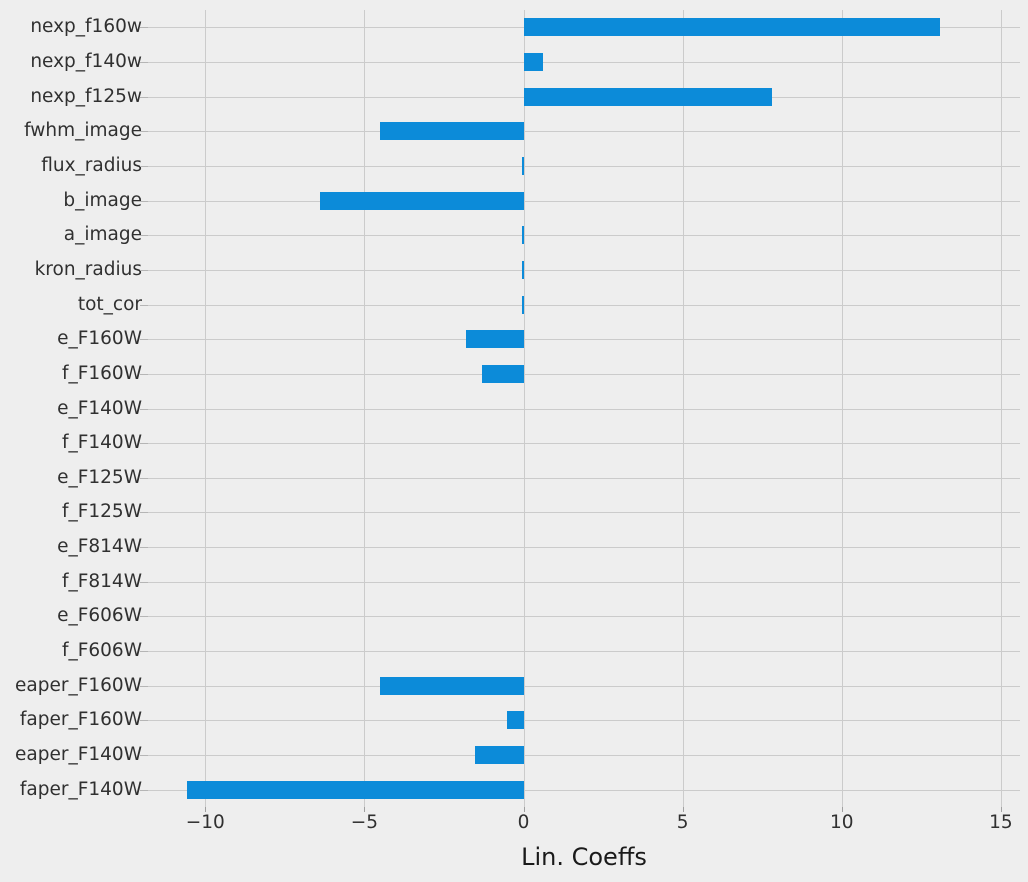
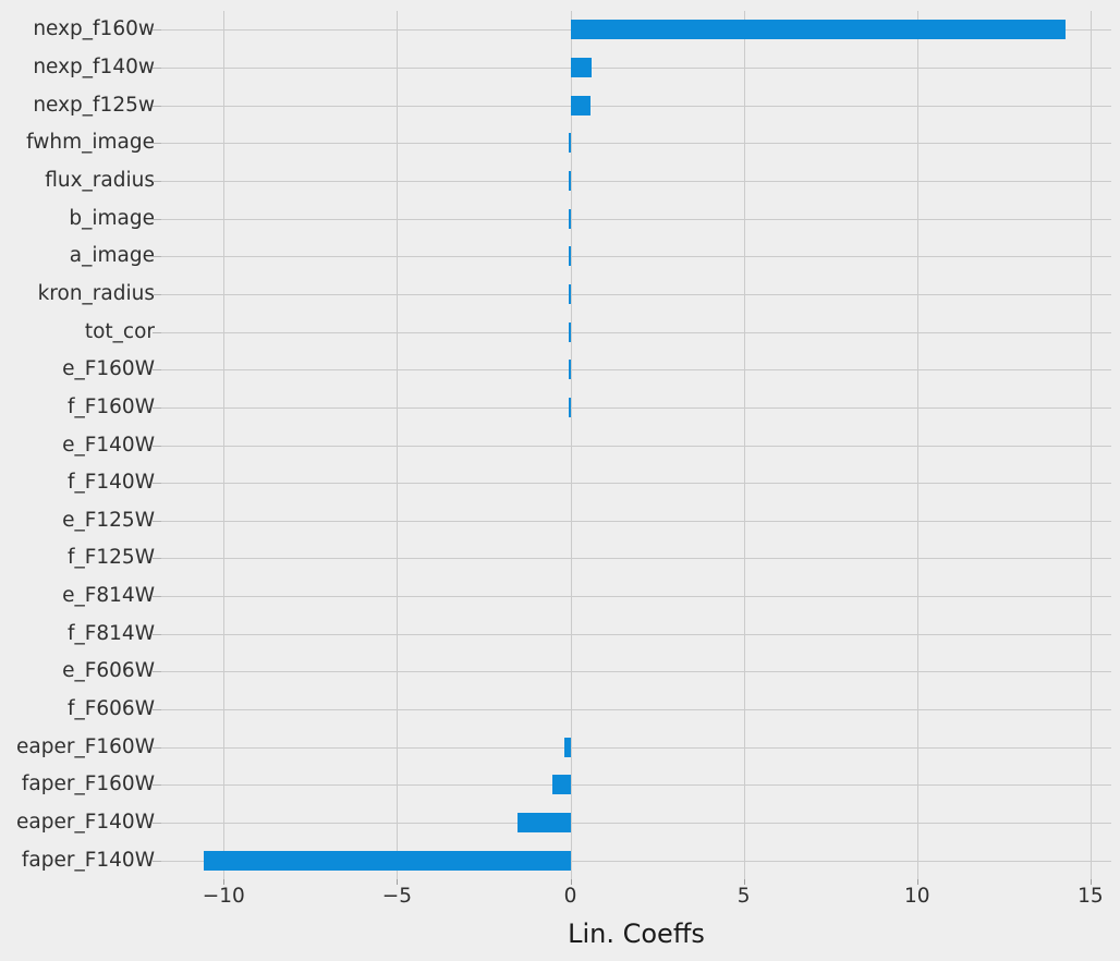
nexp_f160w: 13.1 -> 14.3
nexp_f125w: 7.8 -> 0.6
fwhm_image: -4.5 -> -0.1
b_image: -6.4 -> -0.1
e_F160W: -1.8 -> -0.1
f_F160W: -1.3 -> -0.1
eaper_F160W: -4.5 -> -0.2
